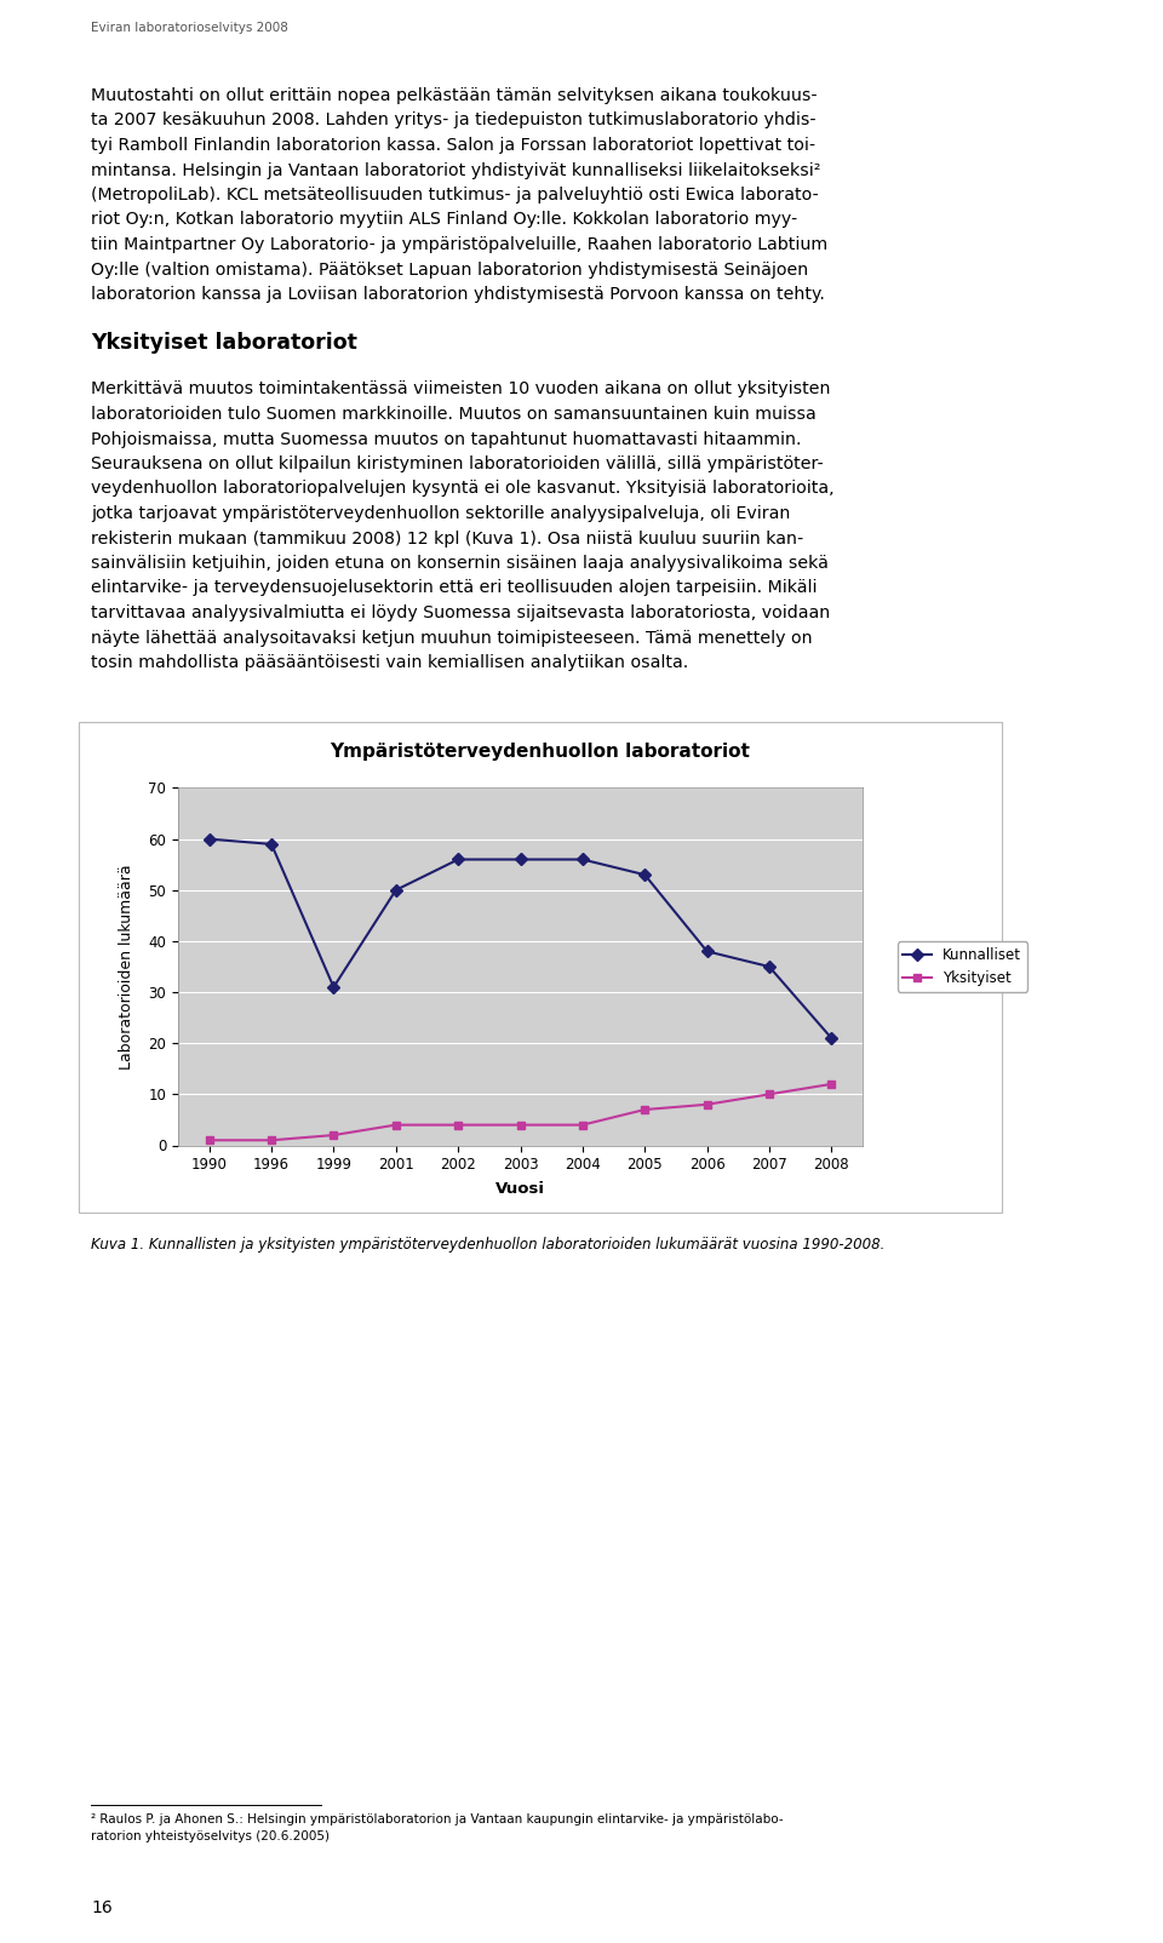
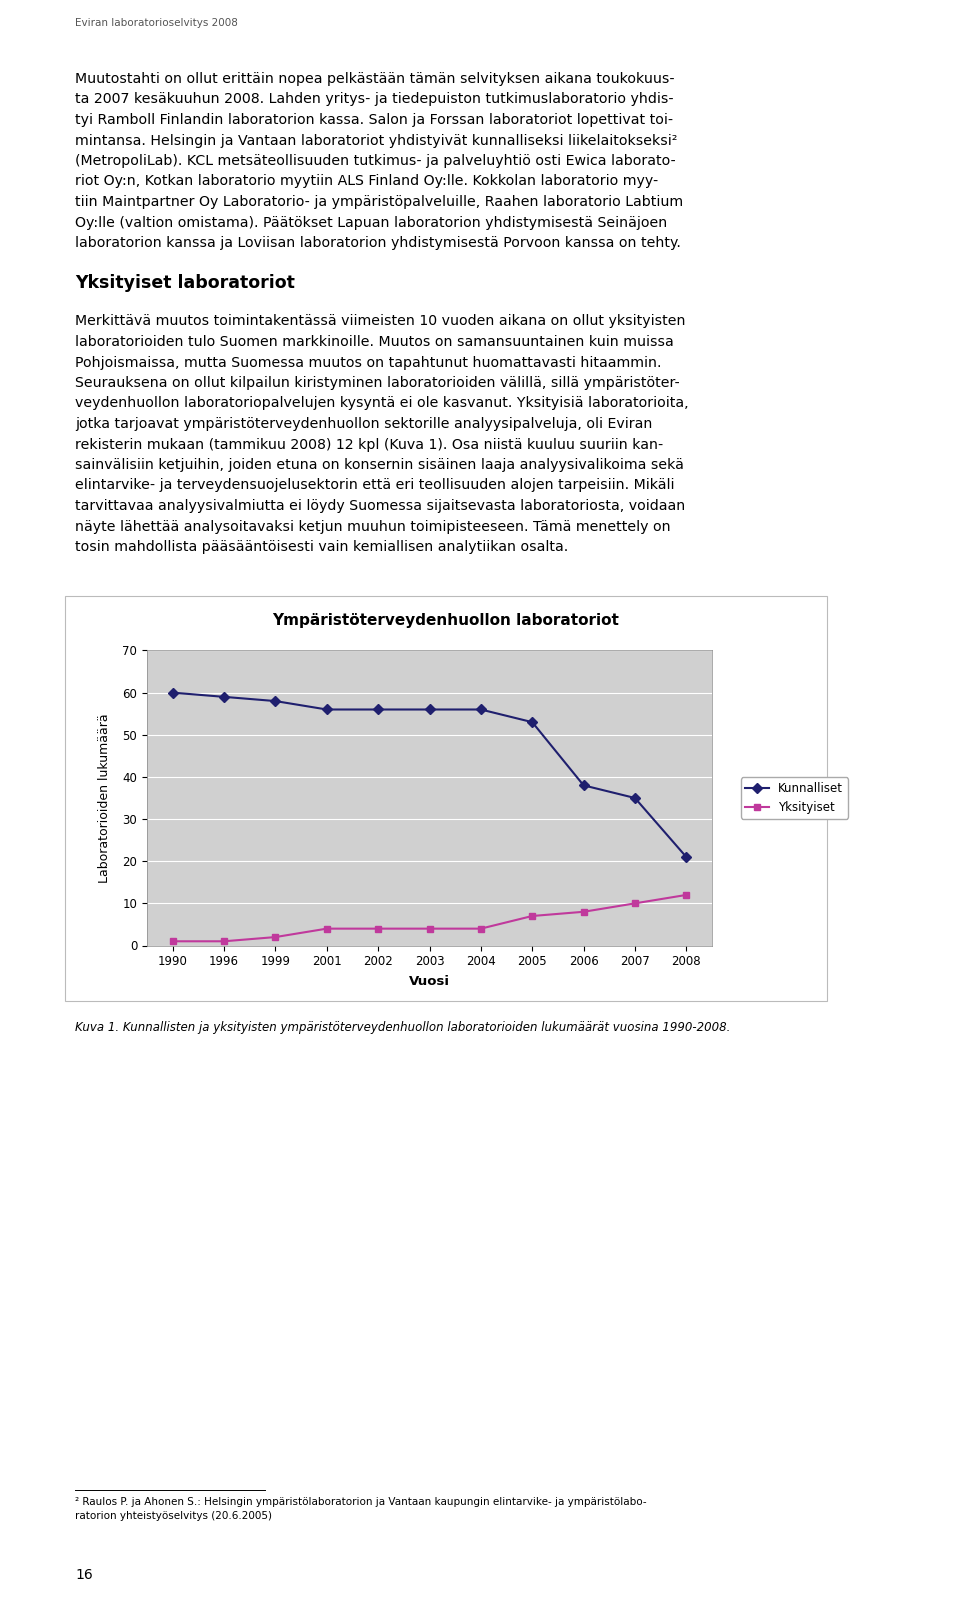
Kunnalliset/1999: 31 -> 58
Kunnalliset/2001: 50 -> 56
